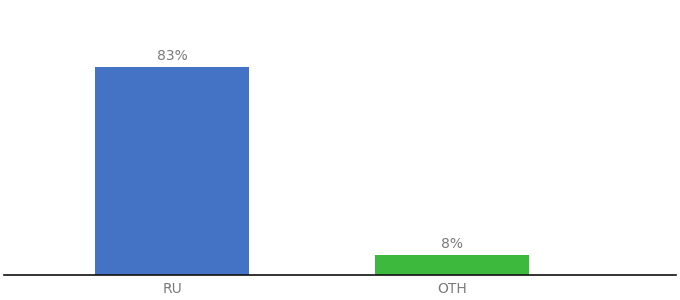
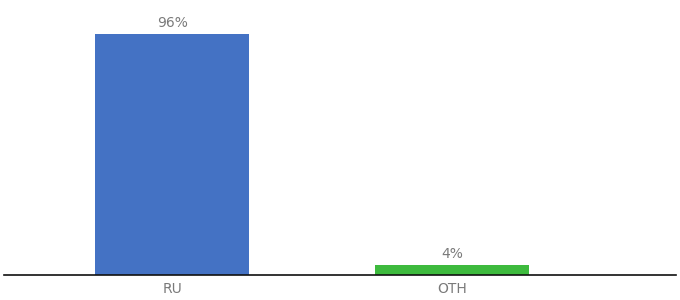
RU: 83% -> 96%
OTH: 8% -> 4%
